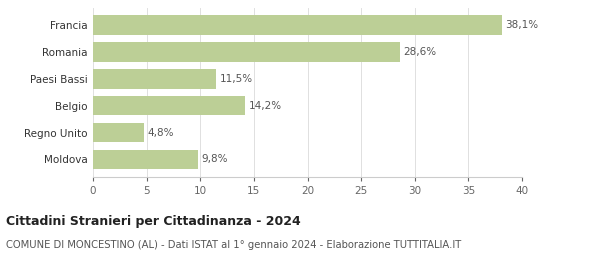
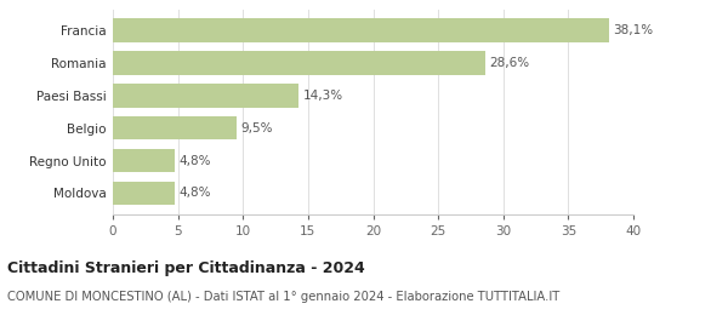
Paesi Bassi: 11,5% -> 14,3%
Belgio: 14,2% -> 9,5%
Moldova: 9,8% -> 4,8%
